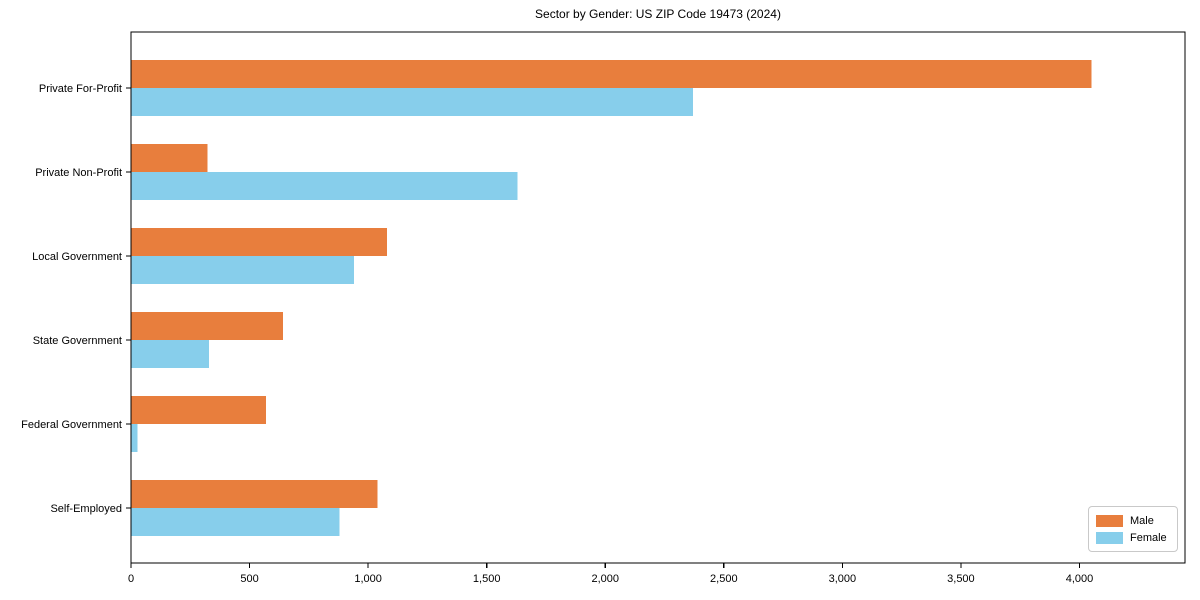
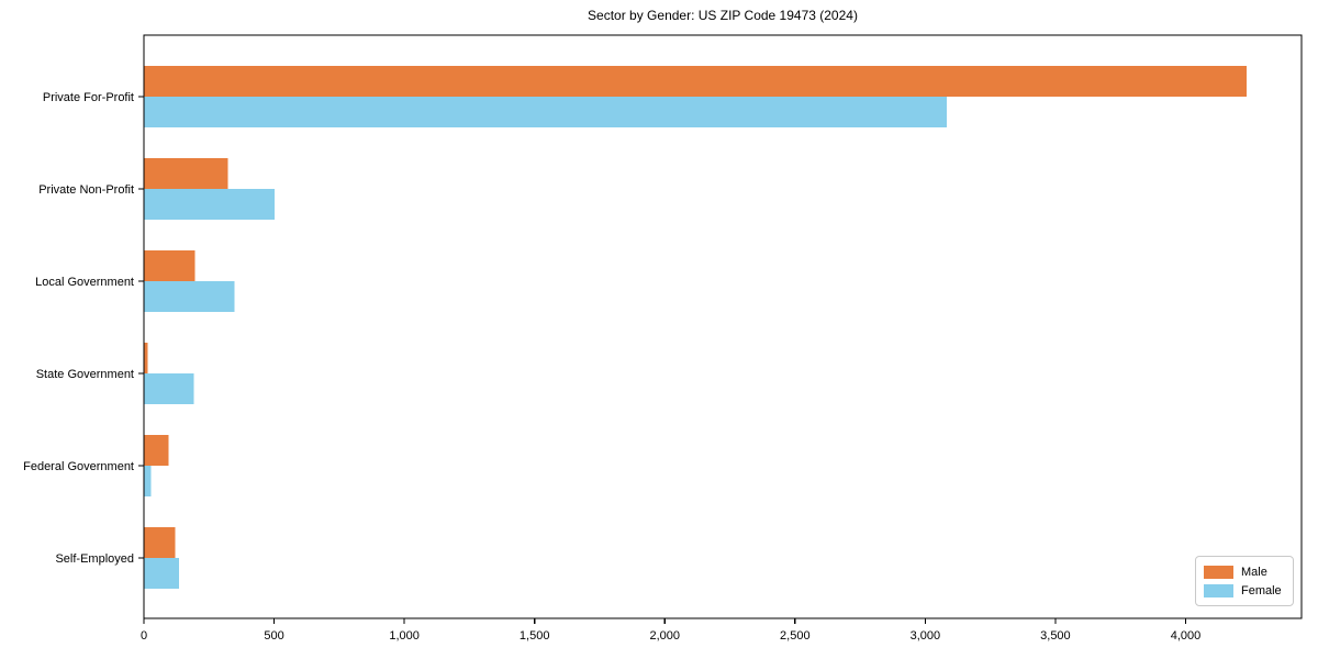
Male/Private For-Profit: 4050 -> 4230
Female/Private For-Profit: 2370 -> 3080
Female/Private Non-Profit: 1630 -> 500
Male/Local Government: 1080 -> 200
Female/Local Government: 940 -> 350
Male/State Government: 640 -> 10
Female/State Government: 330 -> 190
Male/Federal Government: 570 -> 90
Male/Self-Employed: 1040 -> 120
Female/Self-Employed: 880 -> 130
